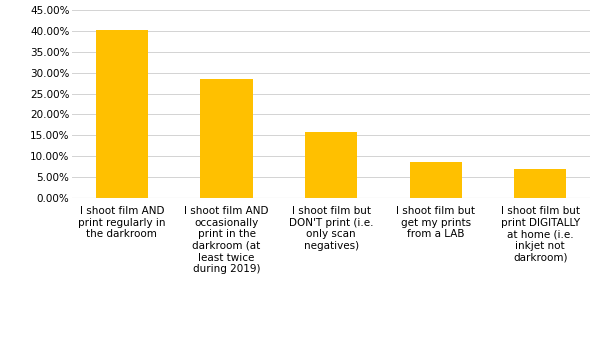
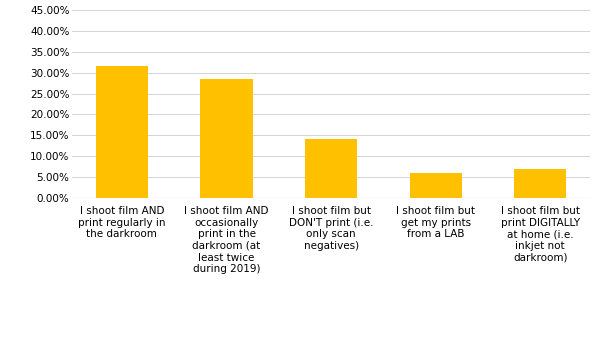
I shoot film AND print regularly in the darkroom: 40.2% -> 31.5%
I shoot film but DON'T print (i.e. only scan negatives): 15.9% -> 14.0%
I shoot film but get my prints from a LAB: 8.5% -> 6.0%
